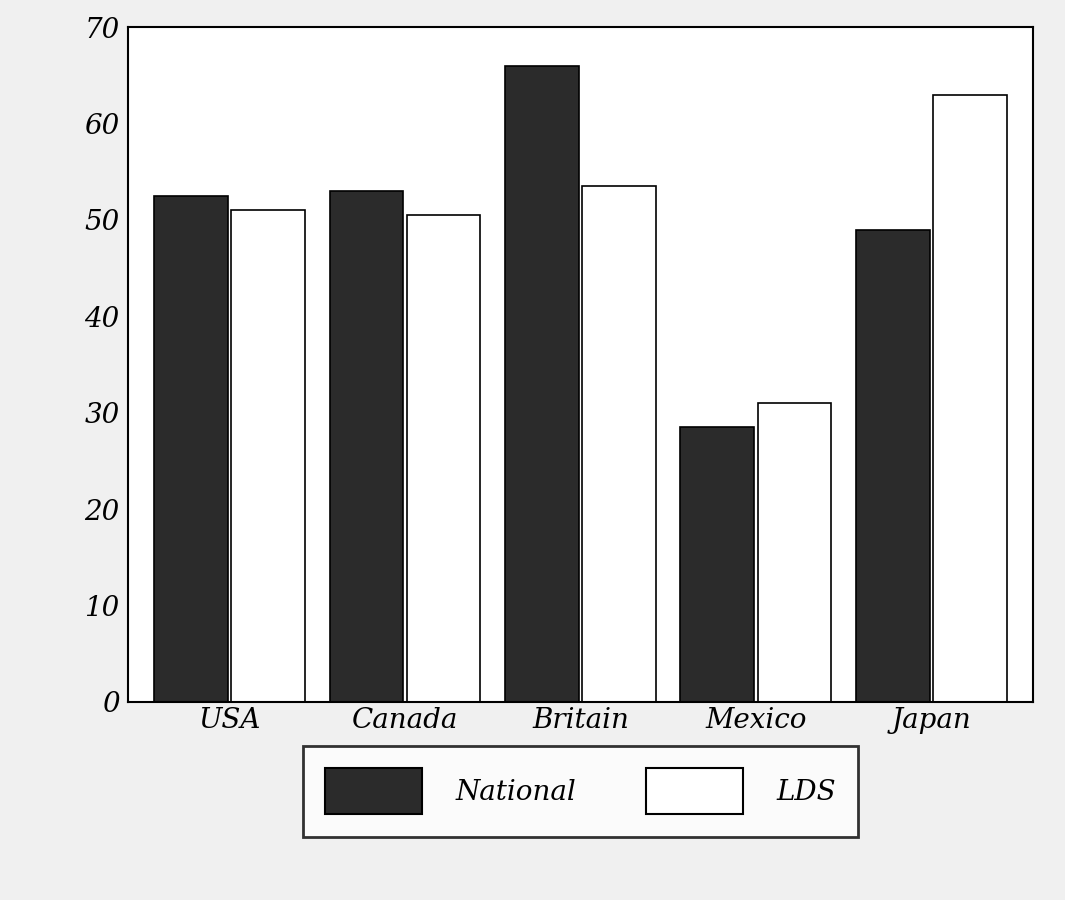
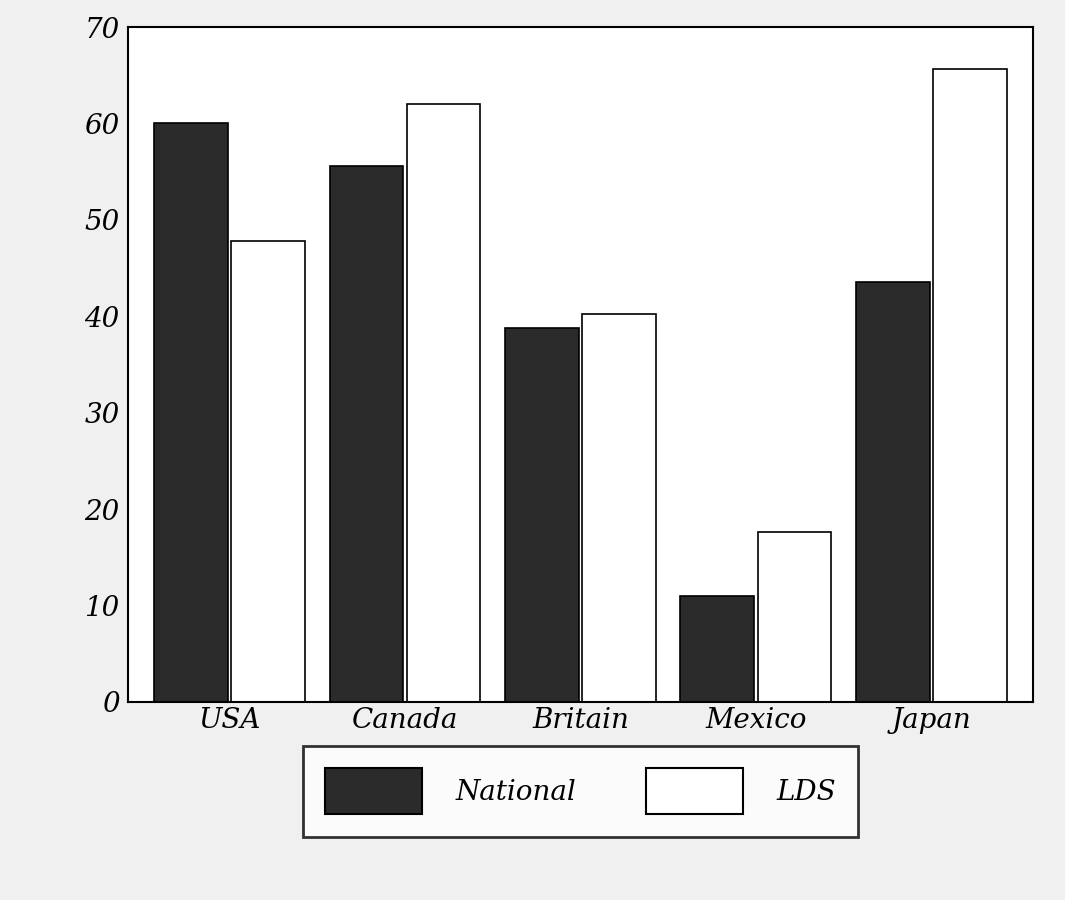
National/USA: 52.5 -> 60.0
LDS/USA: 51.0 -> 47.8
National/Canada: 53.0 -> 55.6
LDS/Canada: 50.5 -> 62.0
National/Britain: 66.0 -> 38.8
LDS/Britain: 53.5 -> 40.2
National/Mexico: 28.5 -> 11.0
LDS/Mexico: 31.0 -> 17.6
National/Japan: 49.0 -> 43.6
LDS/Japan: 63.0 -> 65.6
